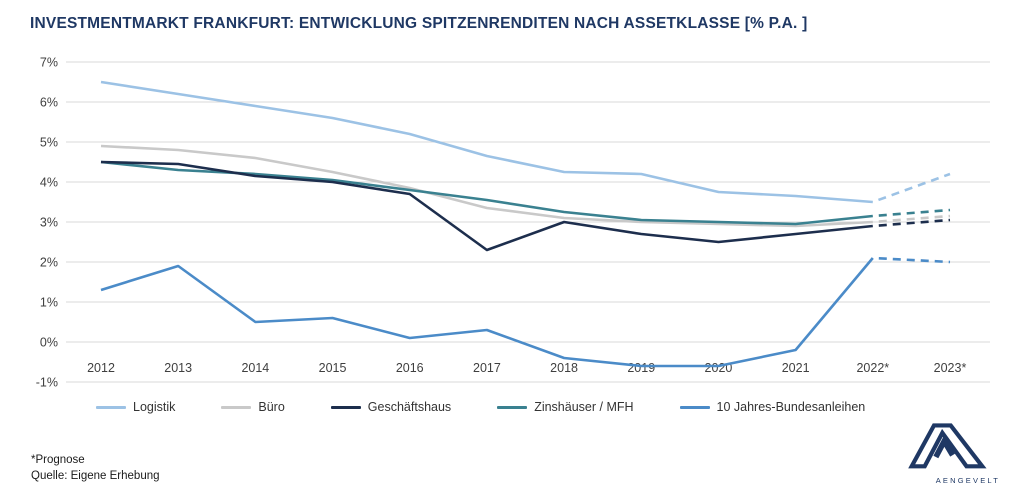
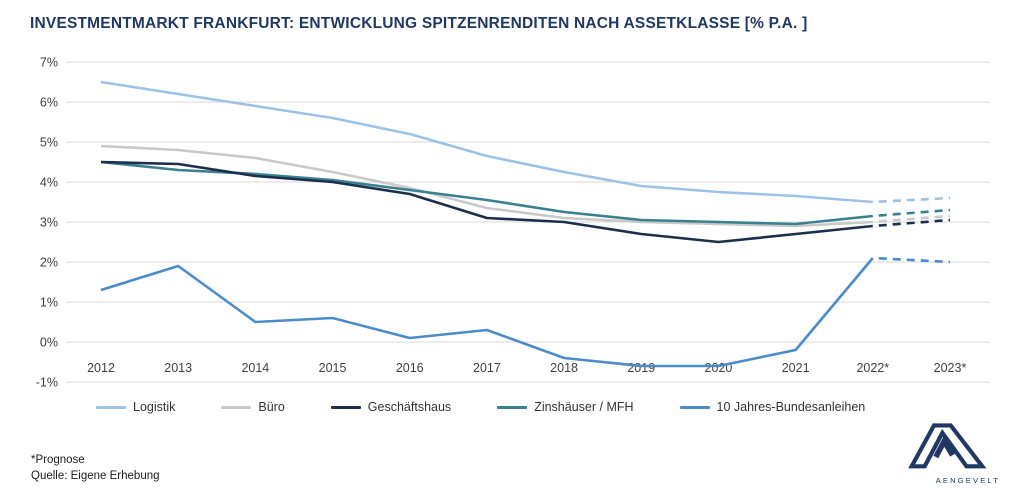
Geschäftshaus/2017: 2.3% -> 3.1%
Logistik/2019: 4.2% -> 3.9%
Logistik/2023*: 4.2% -> 3.6%
